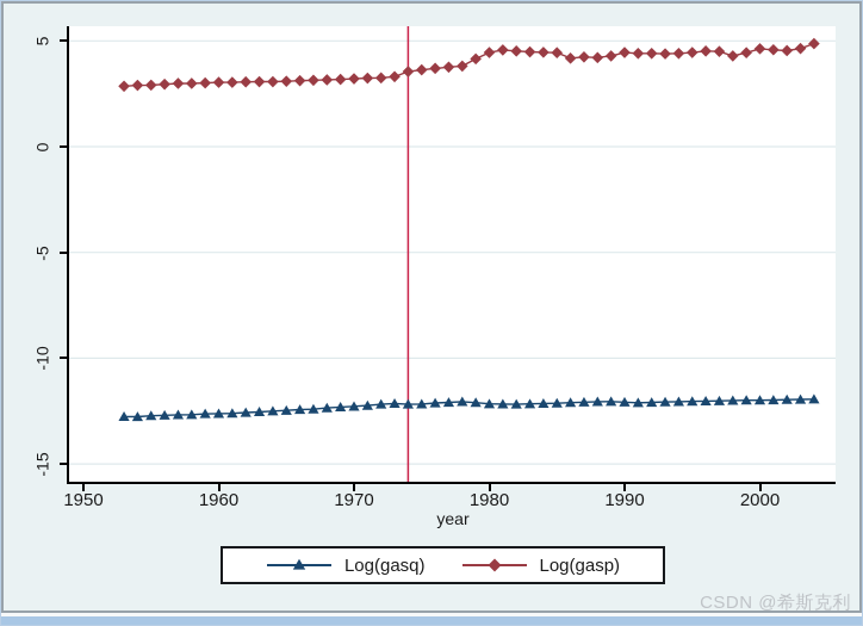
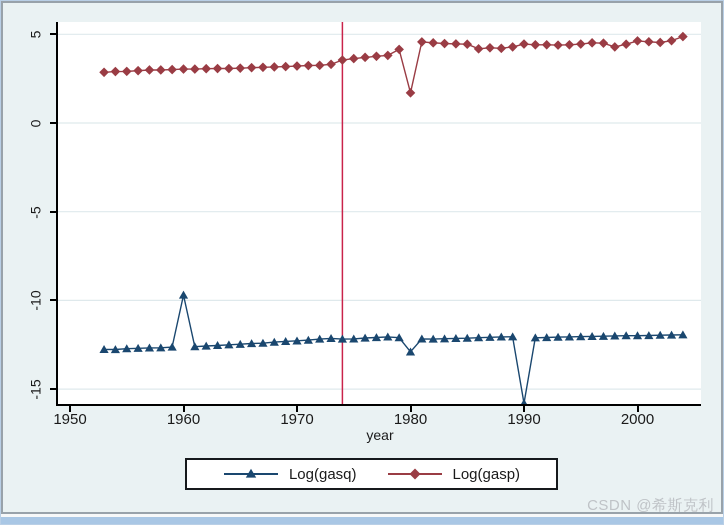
Log(gasq)/1960: -12.6 -> -9.7
Log(gasq)/1980: -12.2 -> -12.9
Log(gasp)/1980: 4.5 -> 1.7
Log(gasq)/1990: -12.1 -> -15.8
